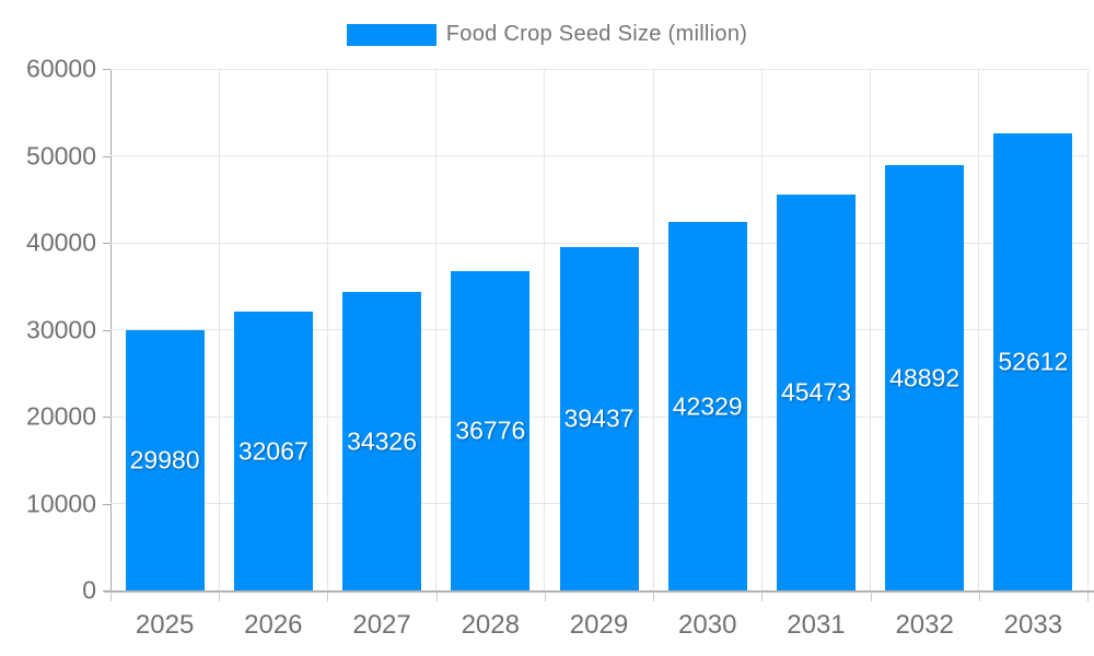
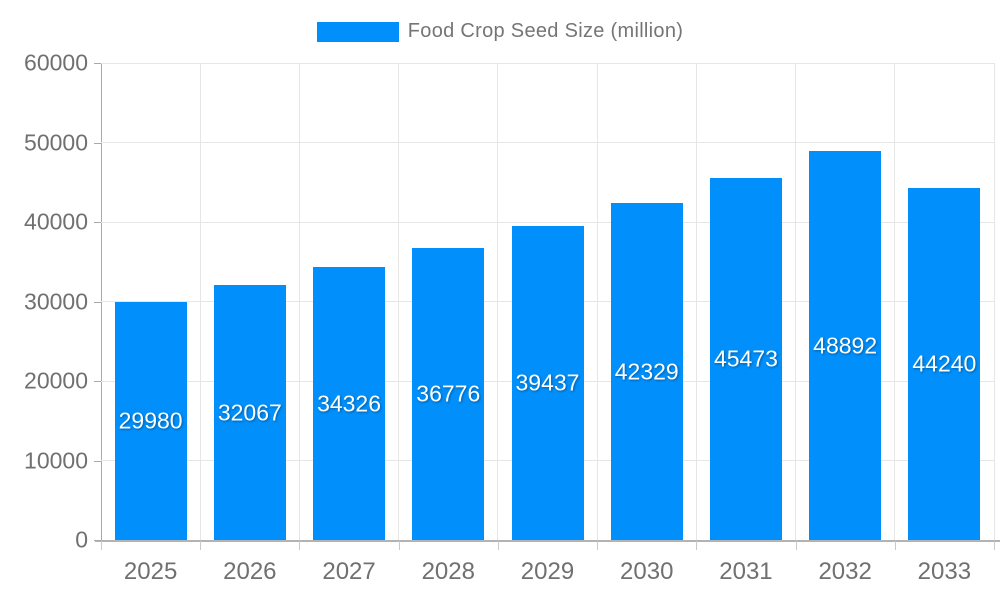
2033: 52612 -> 44240
